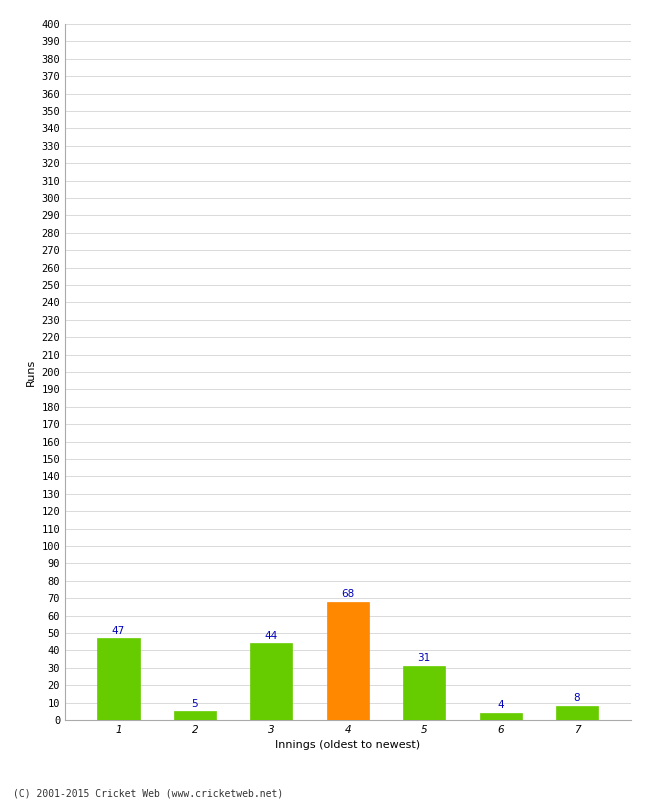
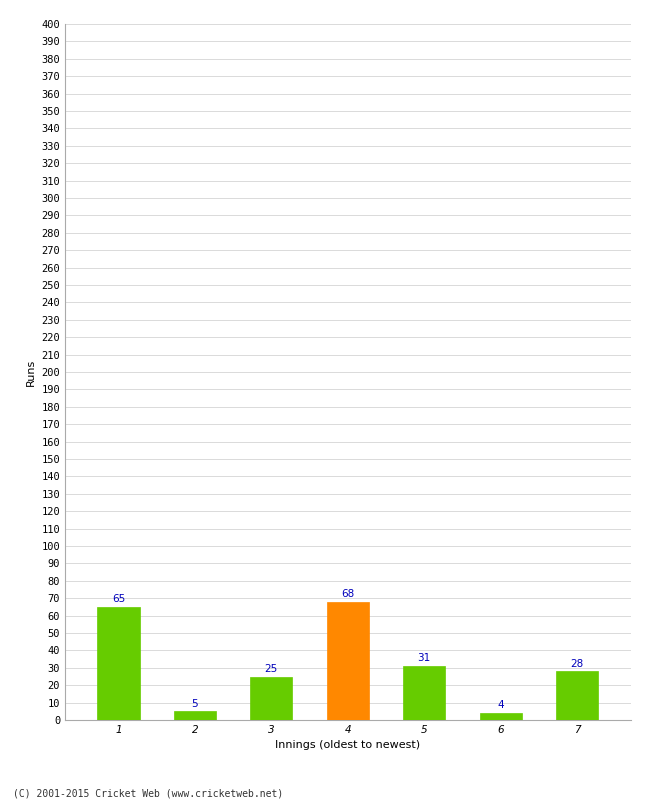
1: 47 -> 65
3: 44 -> 25
7: 8 -> 28
